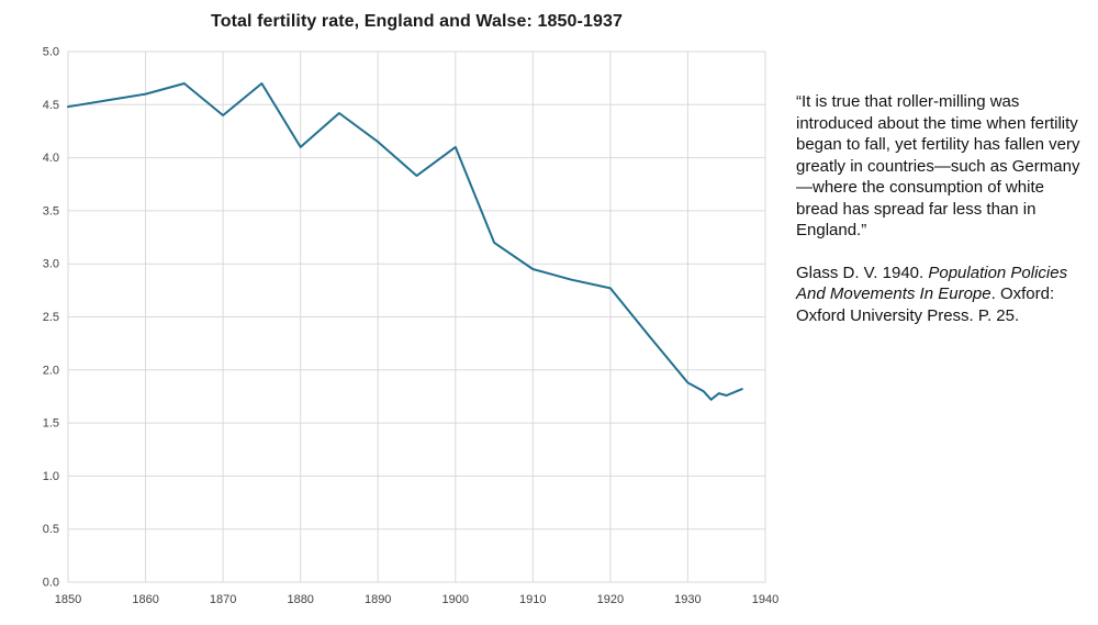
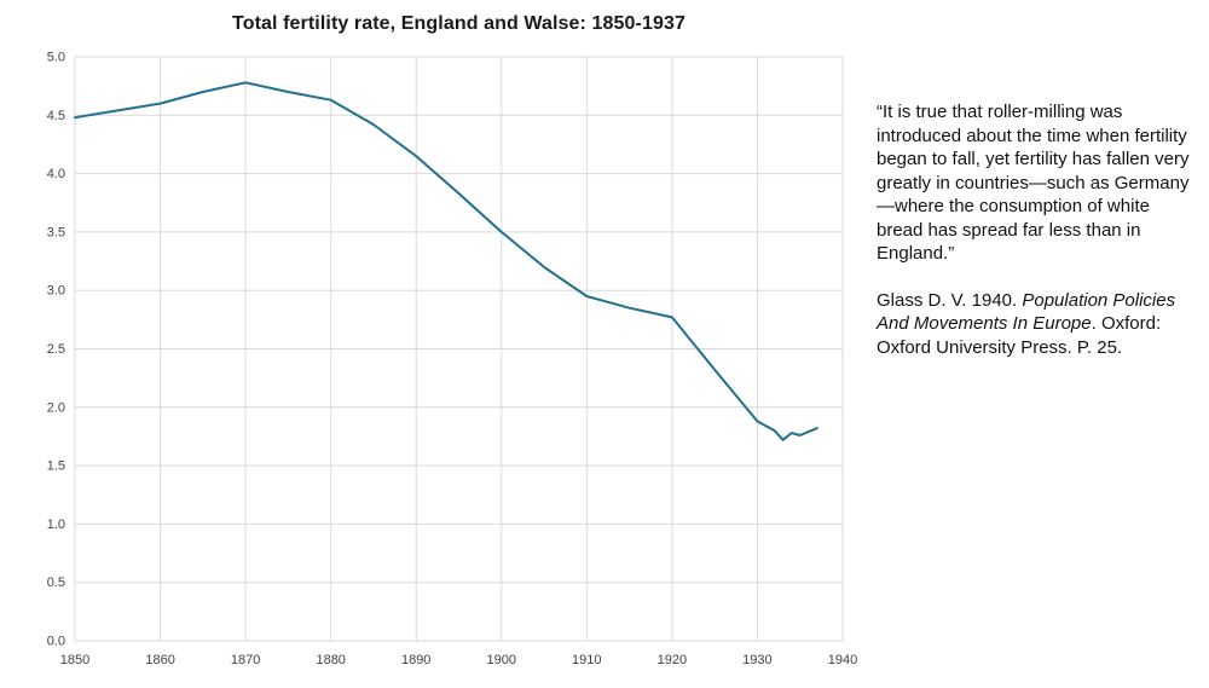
1870: 4.4 -> 4.8
1880: 4.1 -> 4.6
1900: 4.1 -> 3.5
